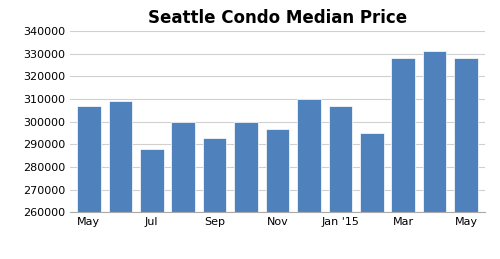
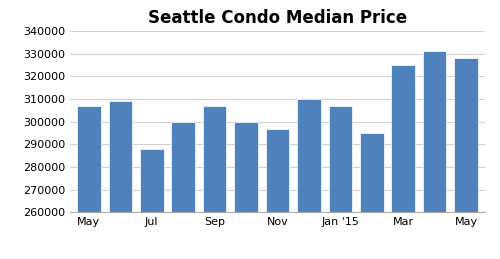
Sep: 293000 -> 307000
Mar: 328000 -> 325000
